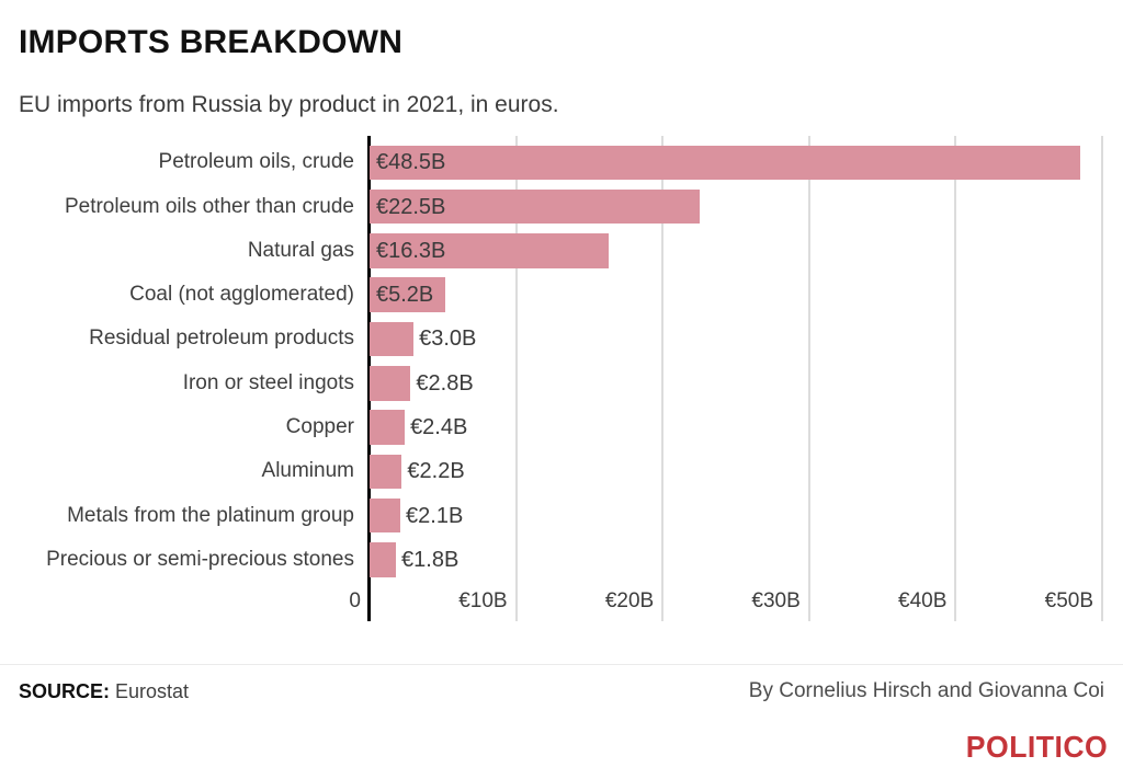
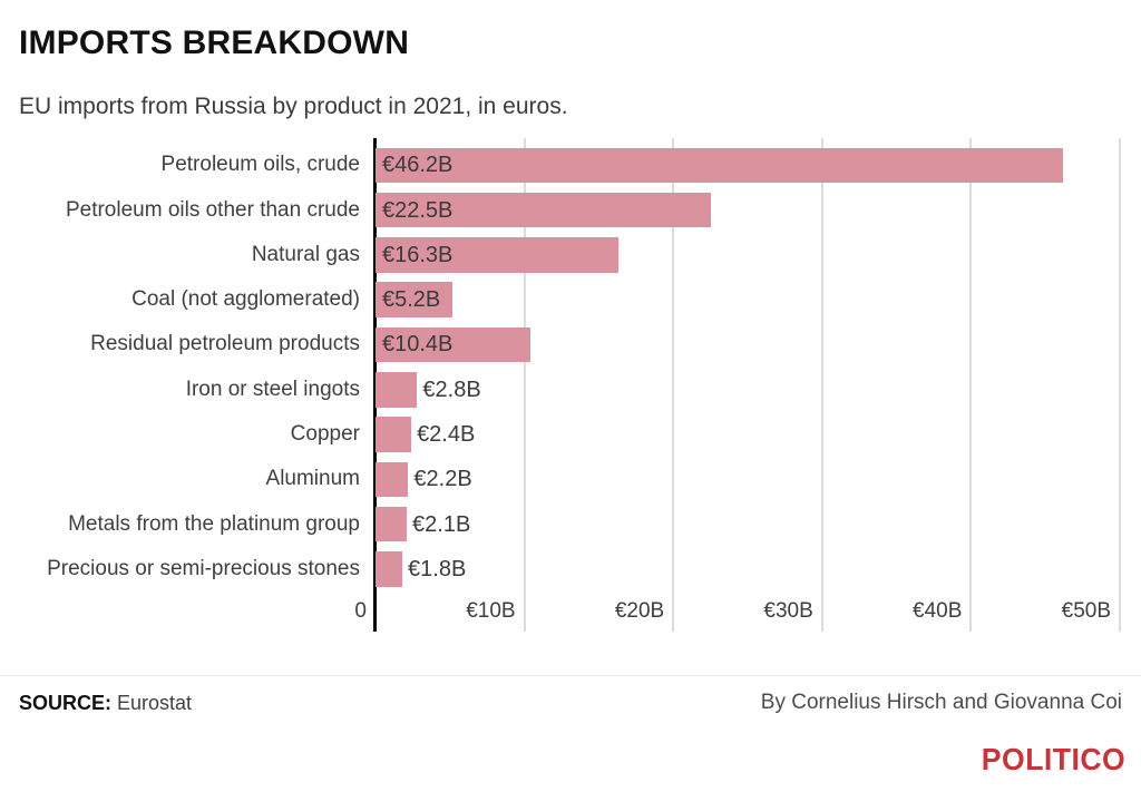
Petroleum oils, crude: €48.5B -> €46.2B
Residual petroleum products: €3.0B -> €10.4B
